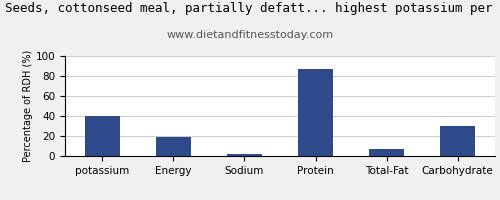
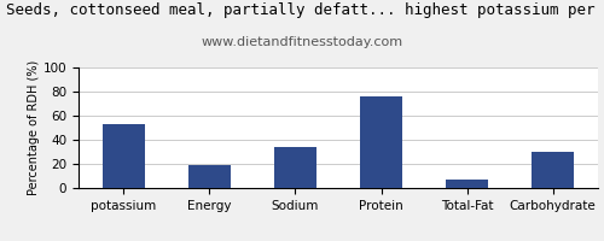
potassium: 40 -> 53
Sodium: 2 -> 34
Protein: 87 -> 76
